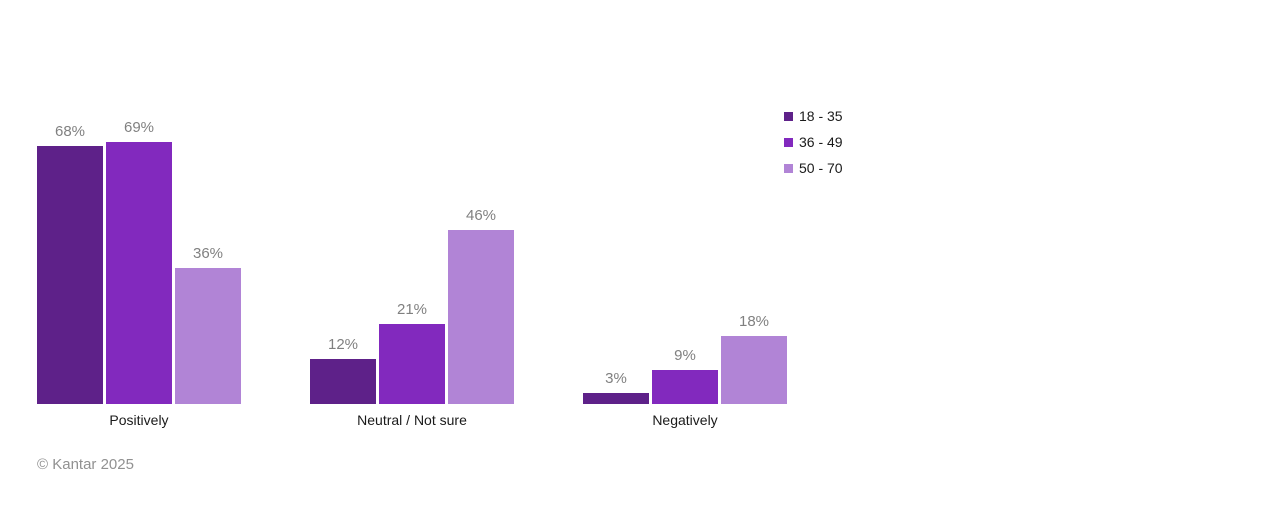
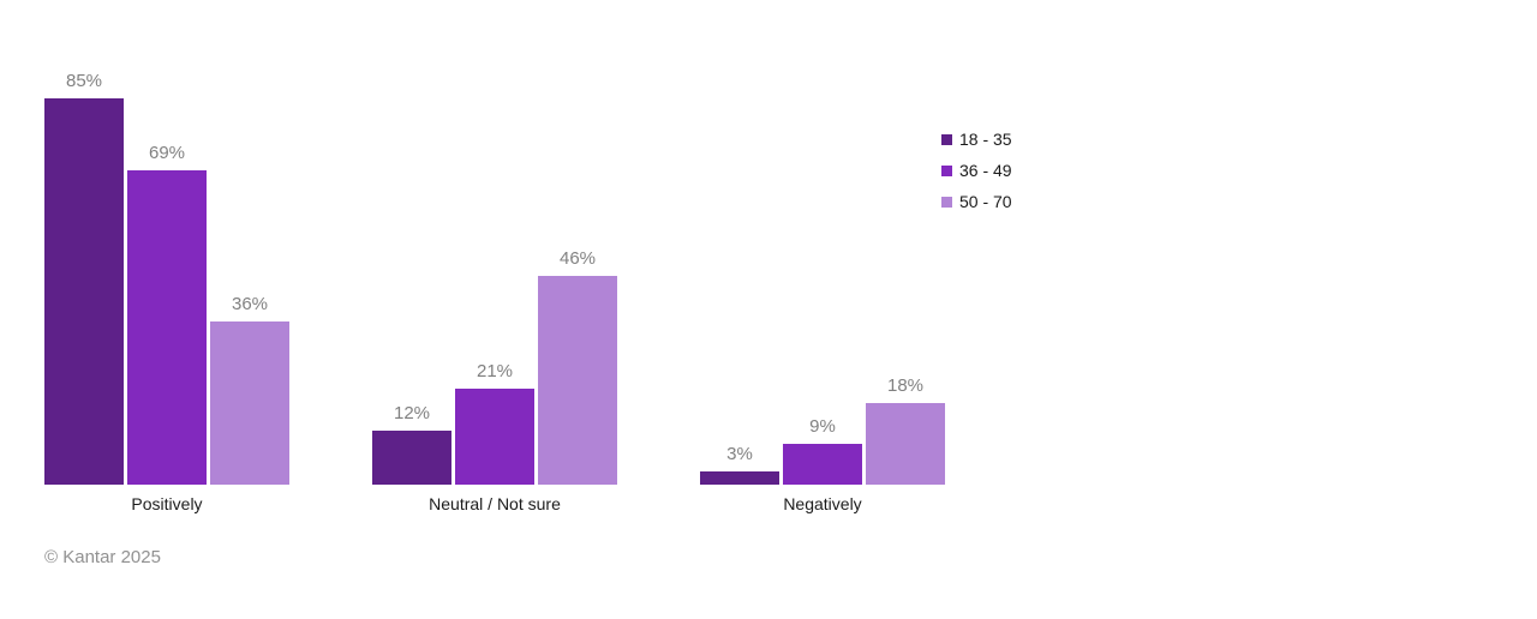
18 - 35/Positively: 68% -> 85%
